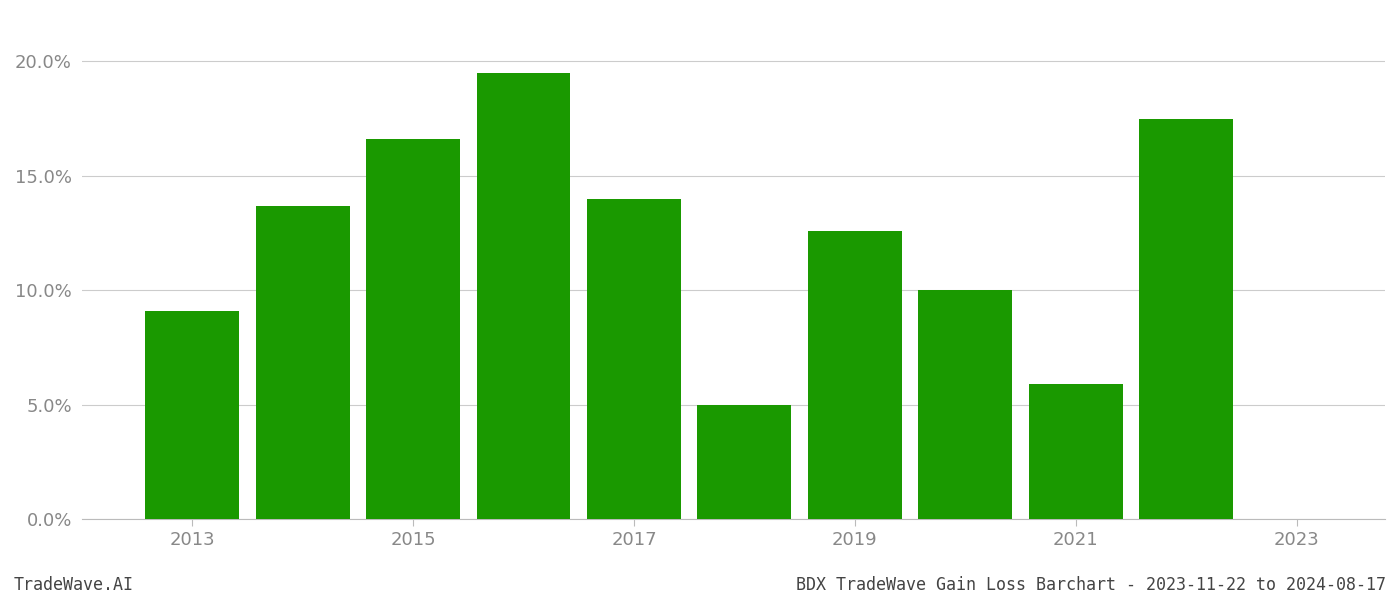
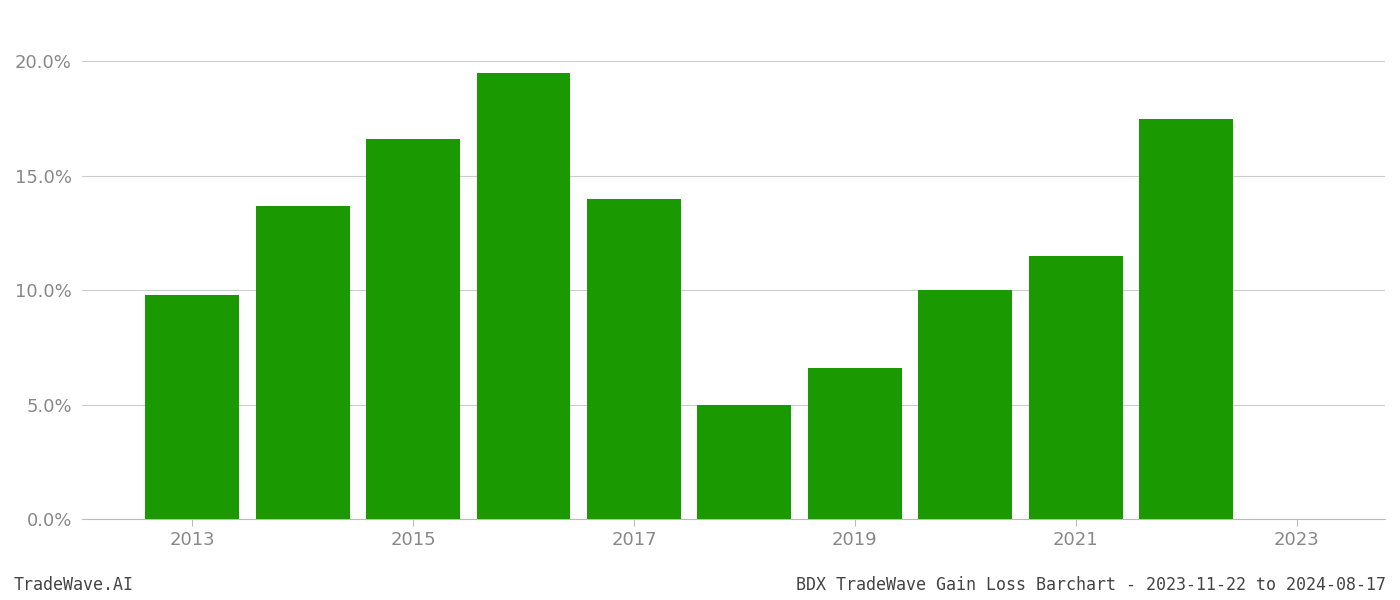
2013: 9.1% -> 9.8%
2019: 12.6% -> 6.6%
2021: 5.9% -> 11.5%
